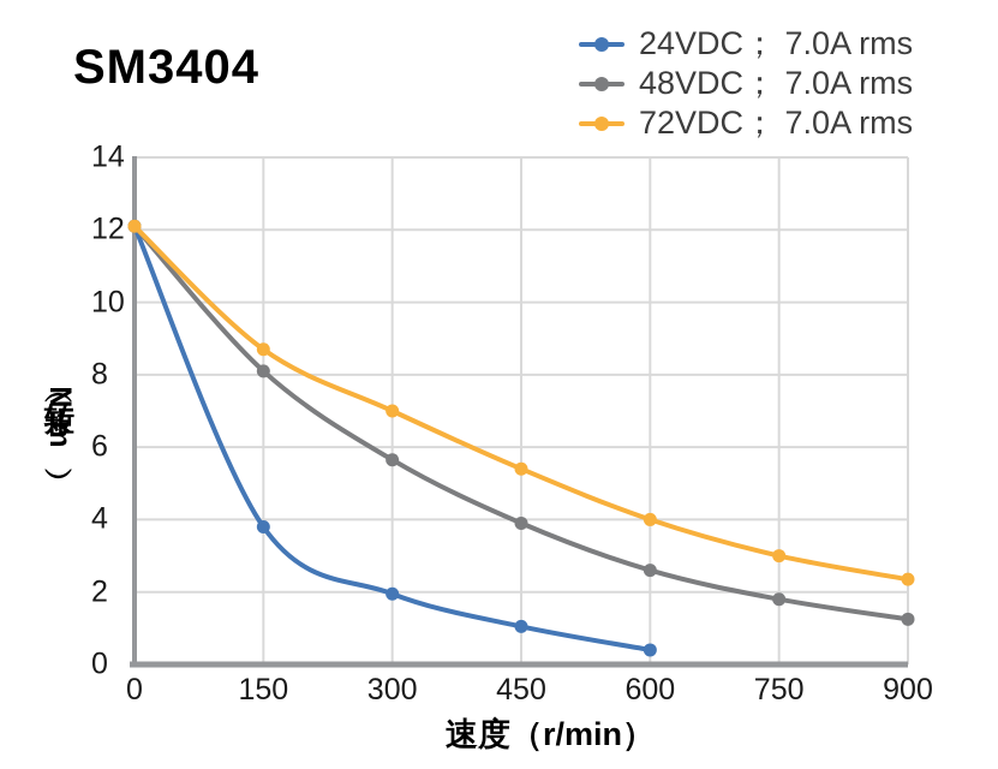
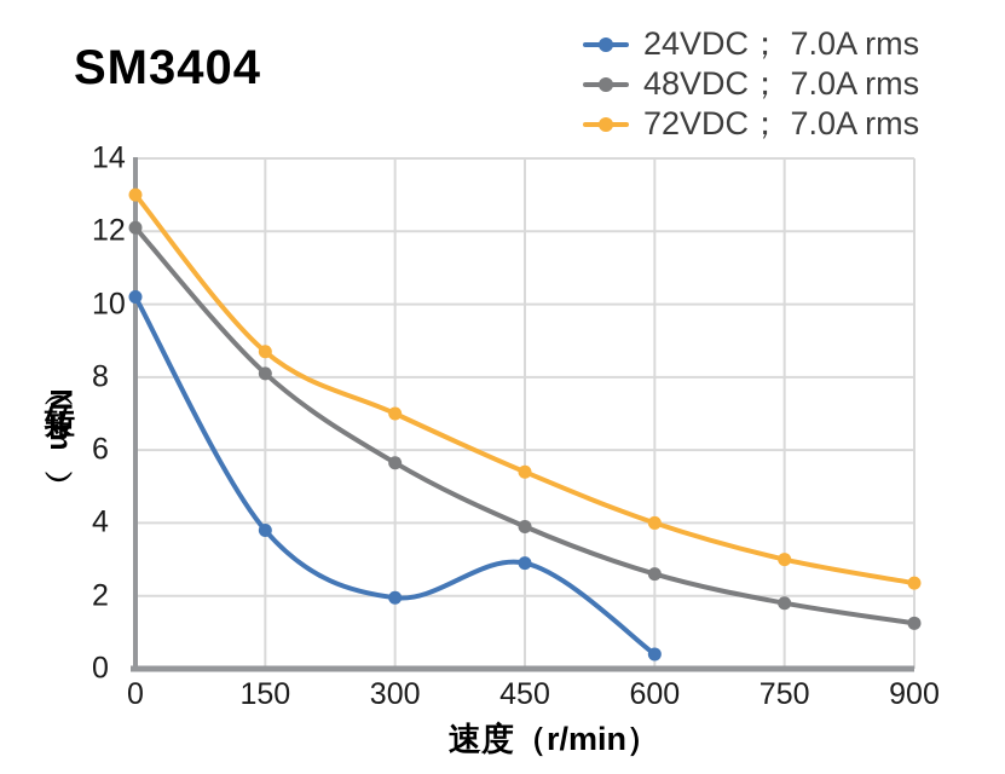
24VDC； 7.0A rms/0: 12.1 -> 10.2
72VDC； 7.0A rms/0: 12.1 -> 13.0
24VDC； 7.0A rms/450: 1.1 -> 2.9
